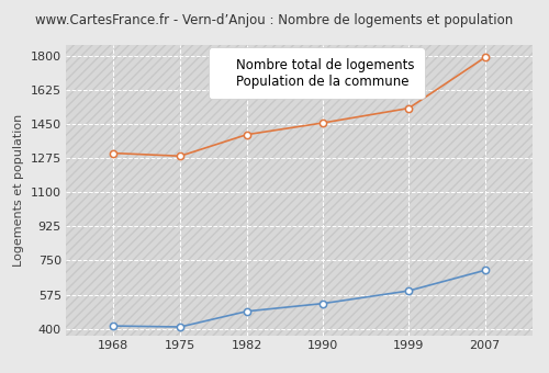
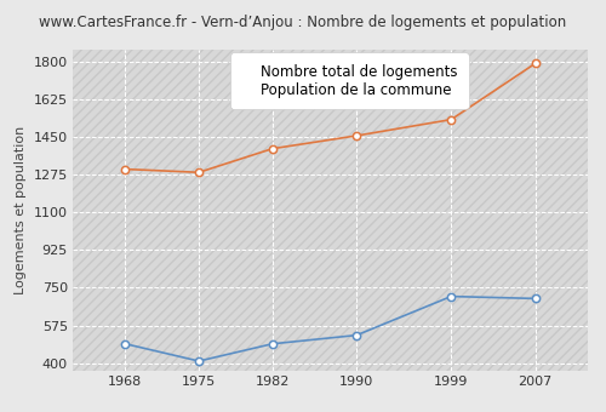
Nombre total de logements/1968: 420 -> 490
Nombre total de logements/1999: 600 -> 710
